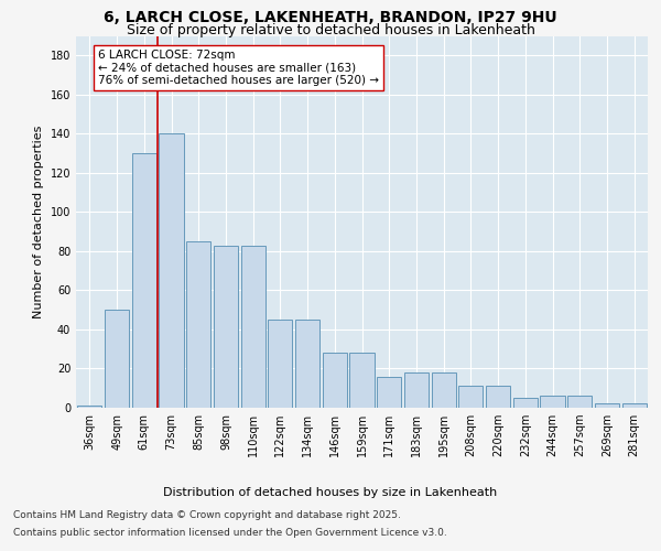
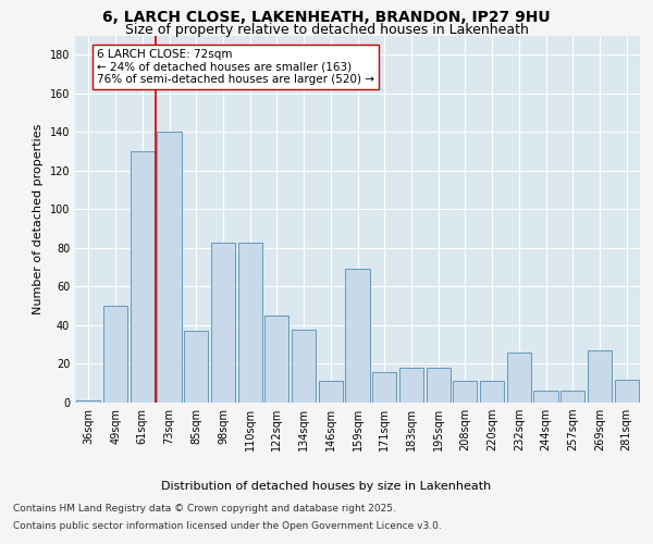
85sqm: 85 -> 37
134sqm: 45 -> 38
146sqm: 28 -> 11
159sqm: 28 -> 69
232sqm: 5 -> 26
269sqm: 2 -> 27
281sqm: 2 -> 12
